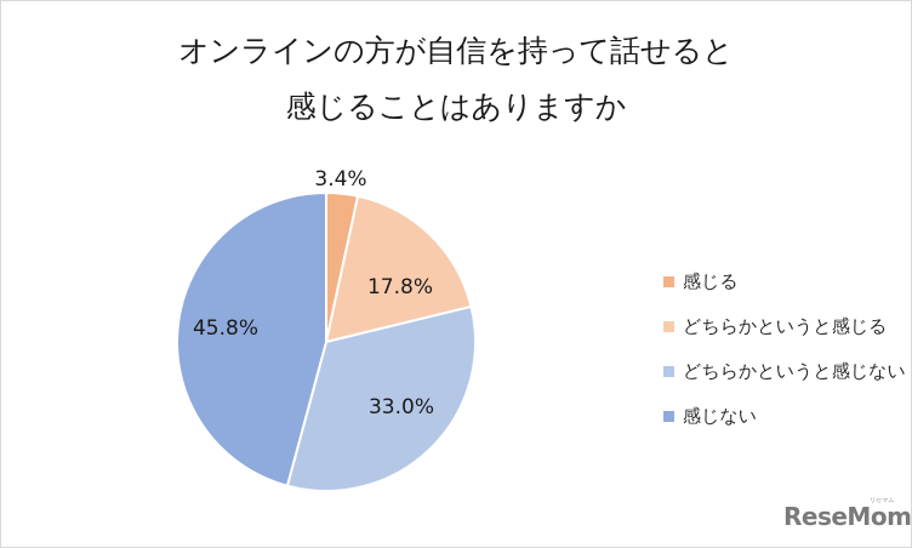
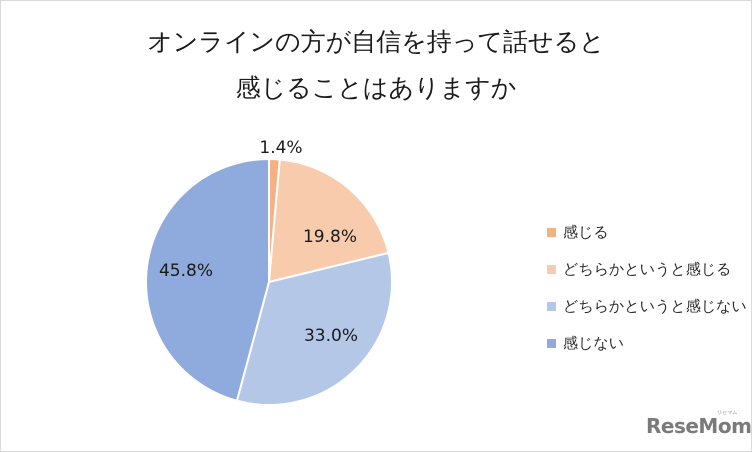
感じる: 3.4% -> 1.4%
どちらかというと感じる: 17.8% -> 19.8%
